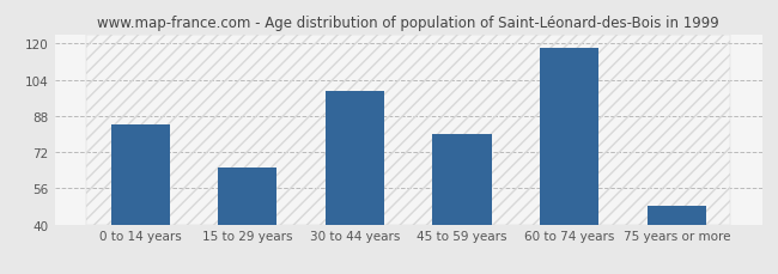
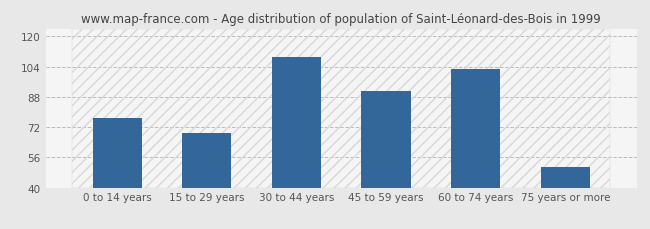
0 to 14 years: 84 -> 77
15 to 29 years: 65 -> 69
30 to 44 years: 99 -> 109
45 to 59 years: 80 -> 91
60 to 74 years: 118 -> 103
75 years or more: 48 -> 51
